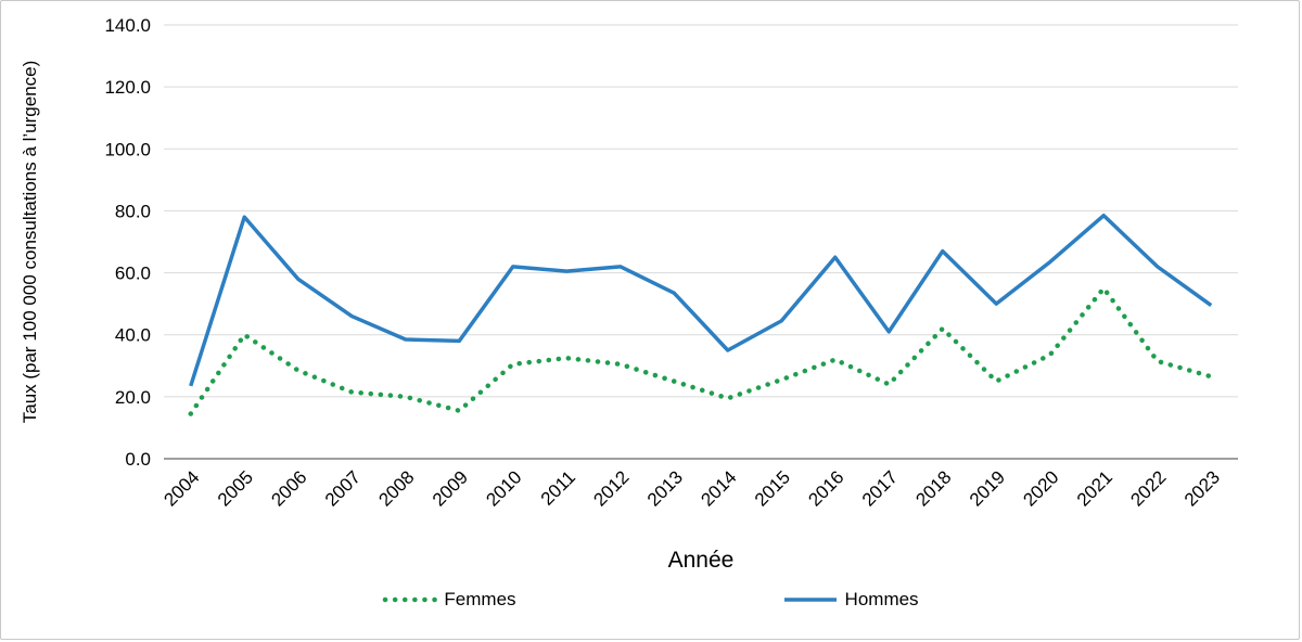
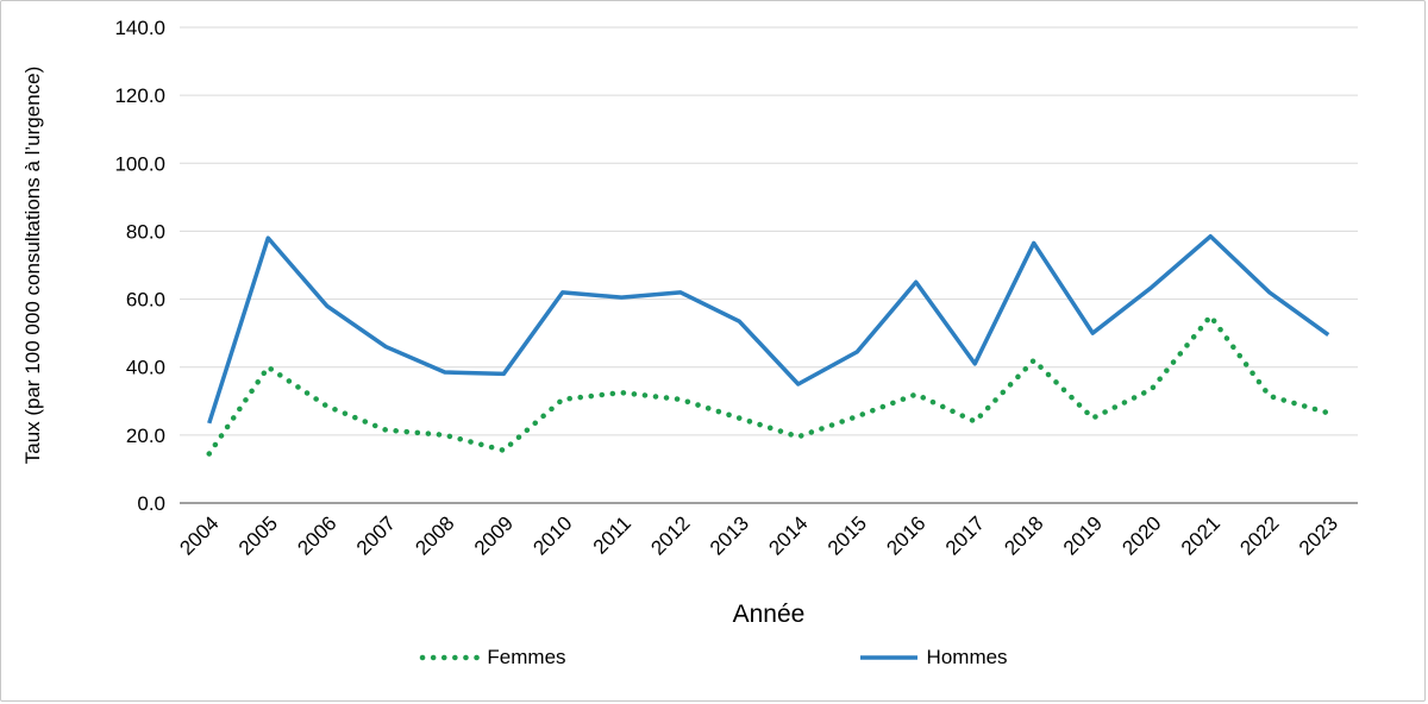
Hommes/2018: 67 -> 76
